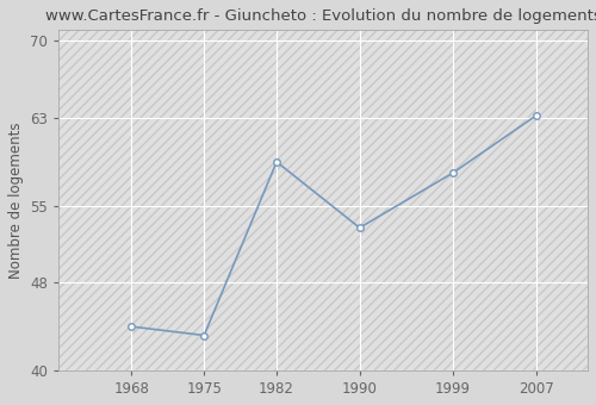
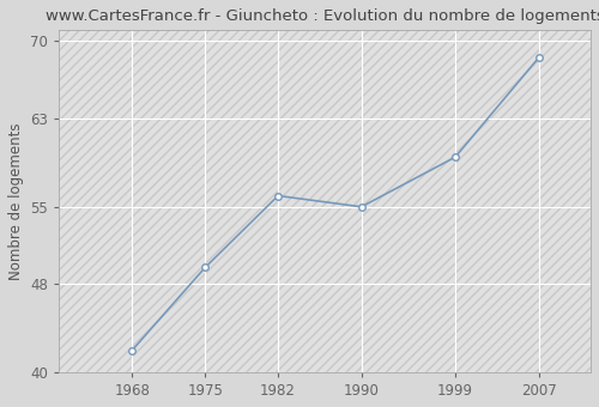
1968: 44.0 -> 42.0
1975: 43.2 -> 49.5
1982: 59.0 -> 56.0
1990: 53.0 -> 55.0
1999: 58.0 -> 59.5
2007: 63.2 -> 68.5
